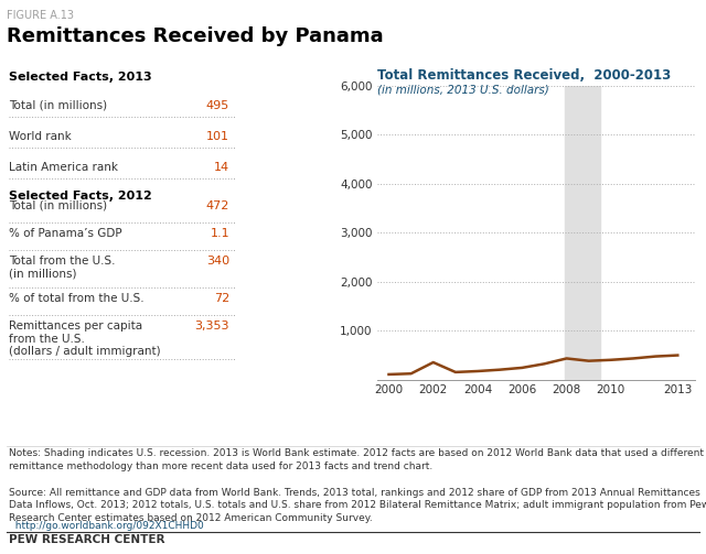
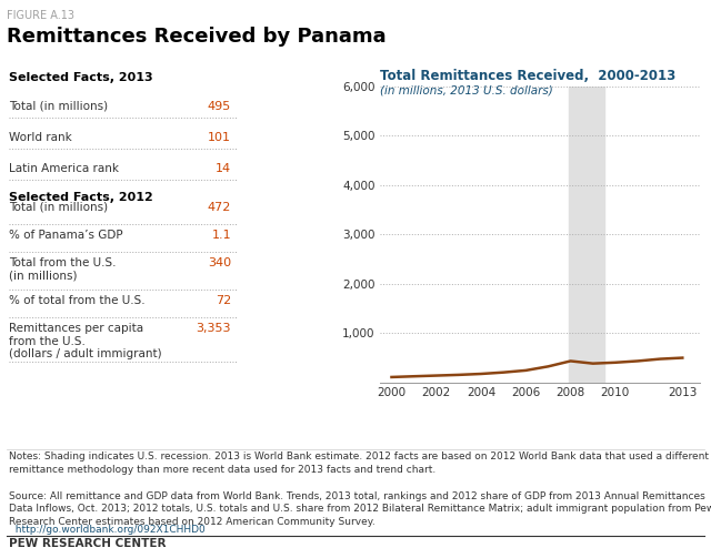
2002: 350 -> 140
